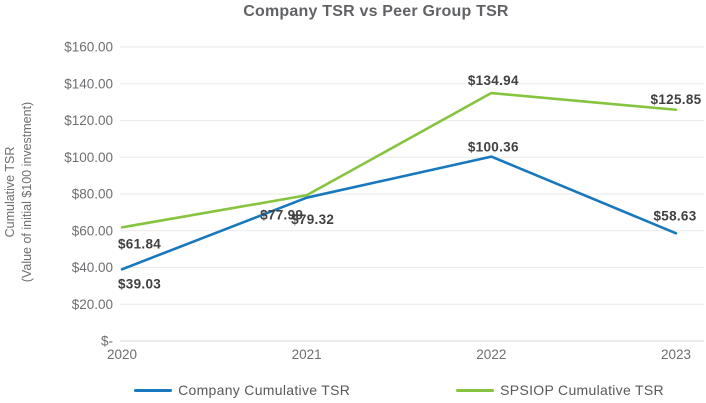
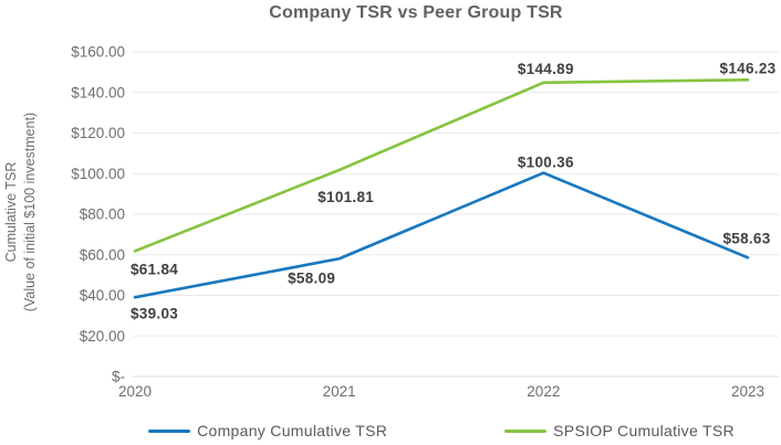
Company Cumulative TSR/2021: $77.99 -> $58.09
SPSIOP Cumulative TSR/2021: $79.32 -> $101.81
SPSIOP Cumulative TSR/2022: $134.94 -> $144.89
SPSIOP Cumulative TSR/2023: $125.85 -> $146.23
